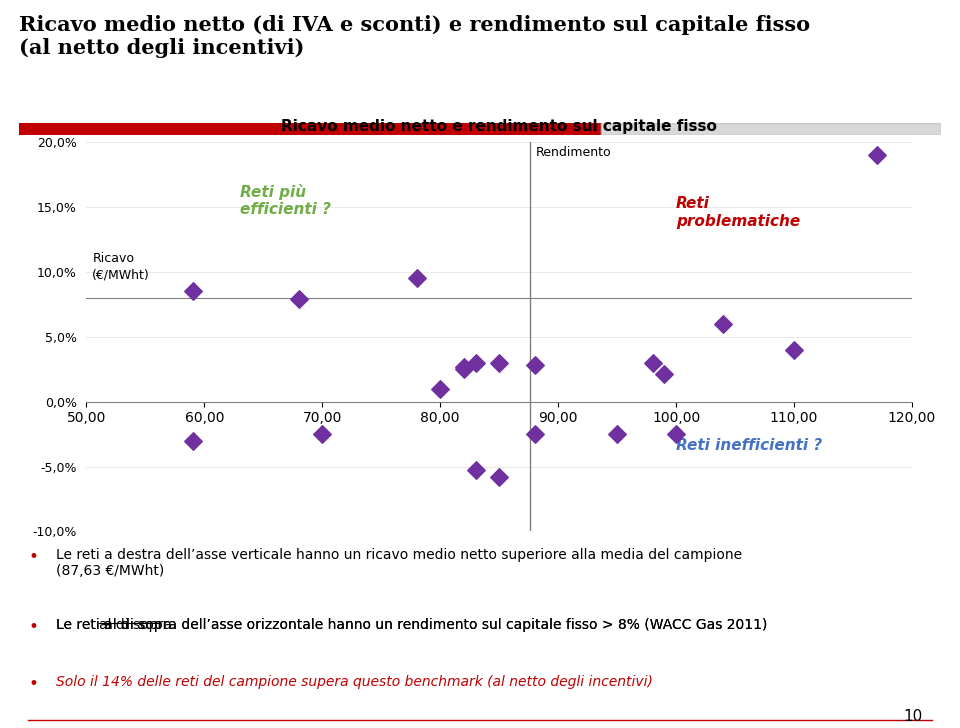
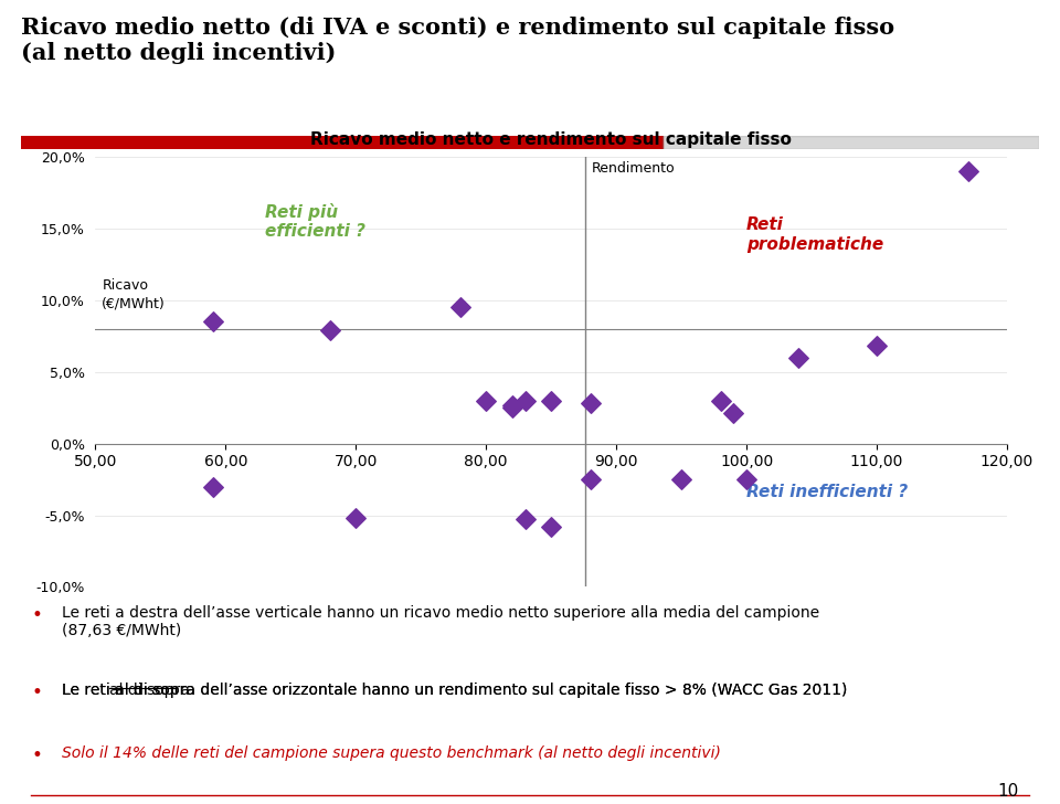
70,00: -2,5% -> -5,2%
80,00: 1,0% -> 3,0%
110,00: 4,0% -> 6,8%
